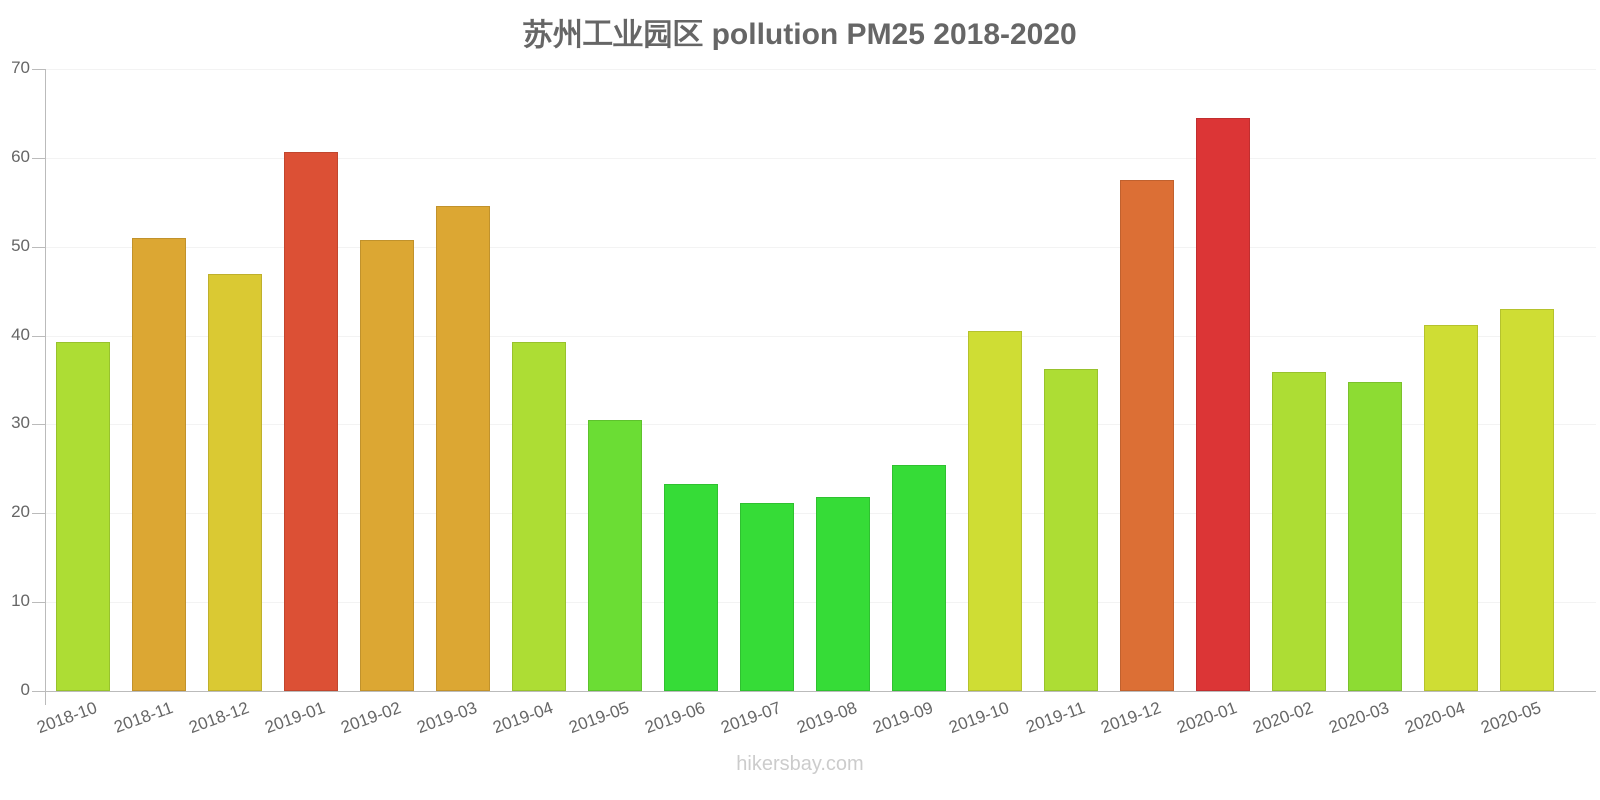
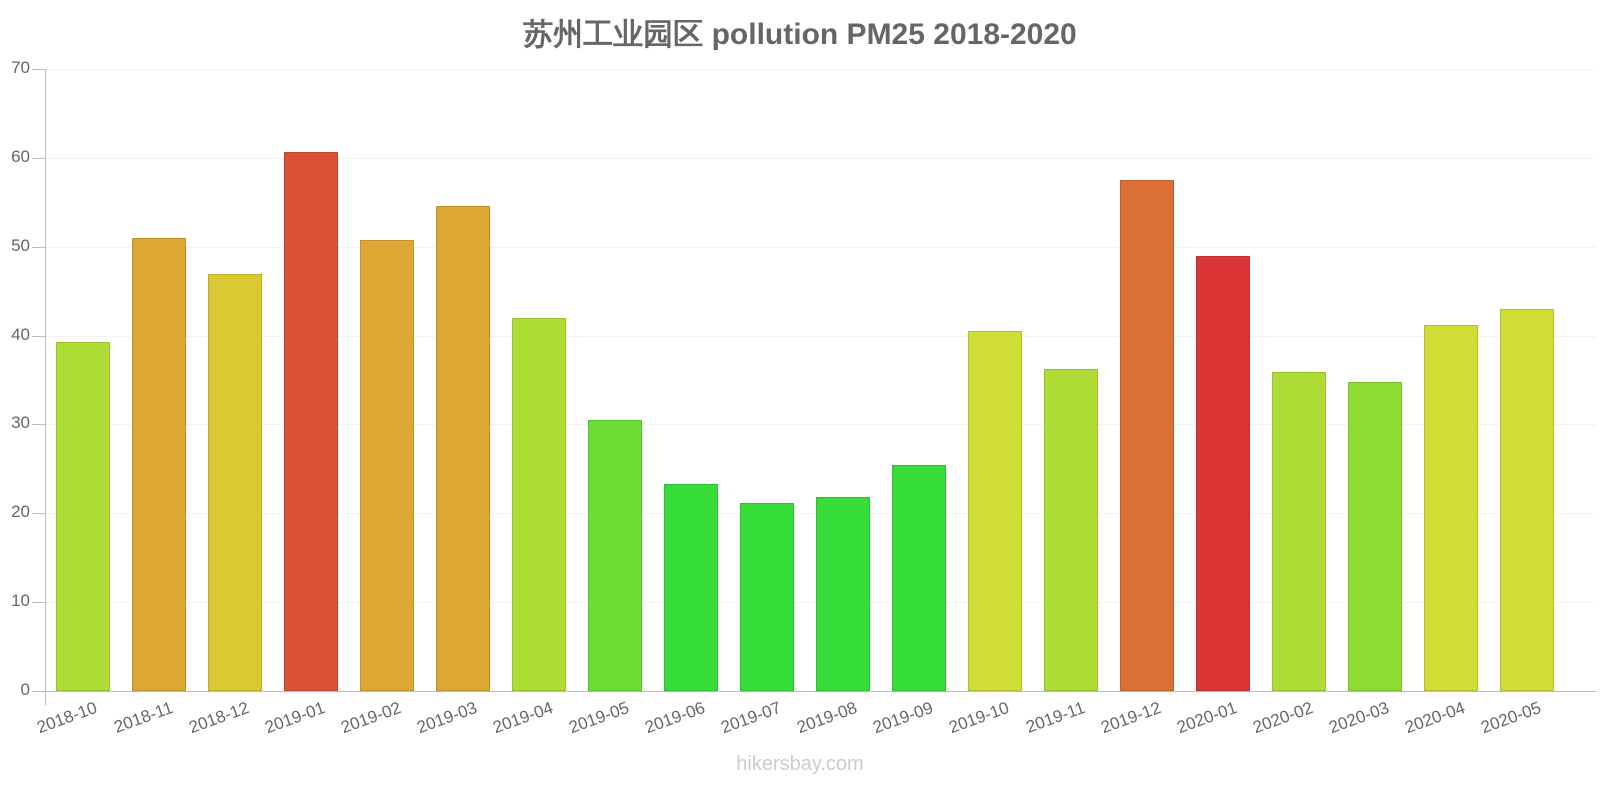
2019-04: 39 -> 42
2020-01: 64 -> 49
